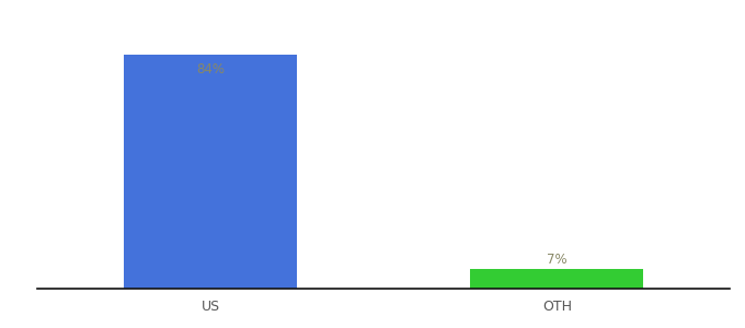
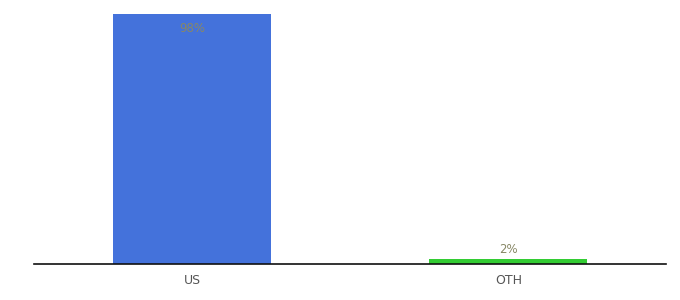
US: 84% -> 98%
OTH: 7% -> 2%
